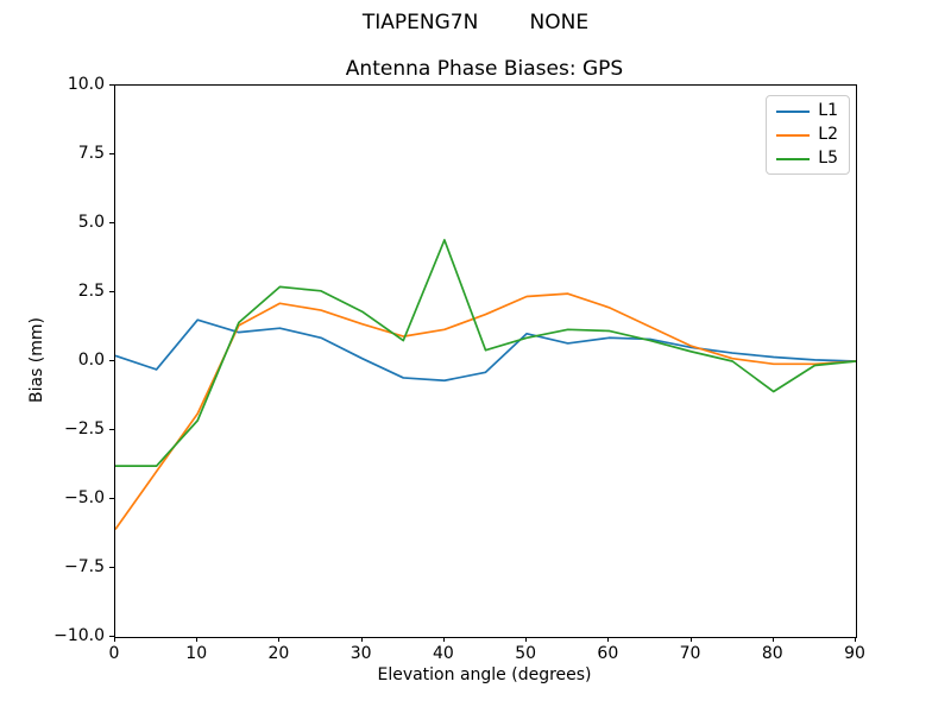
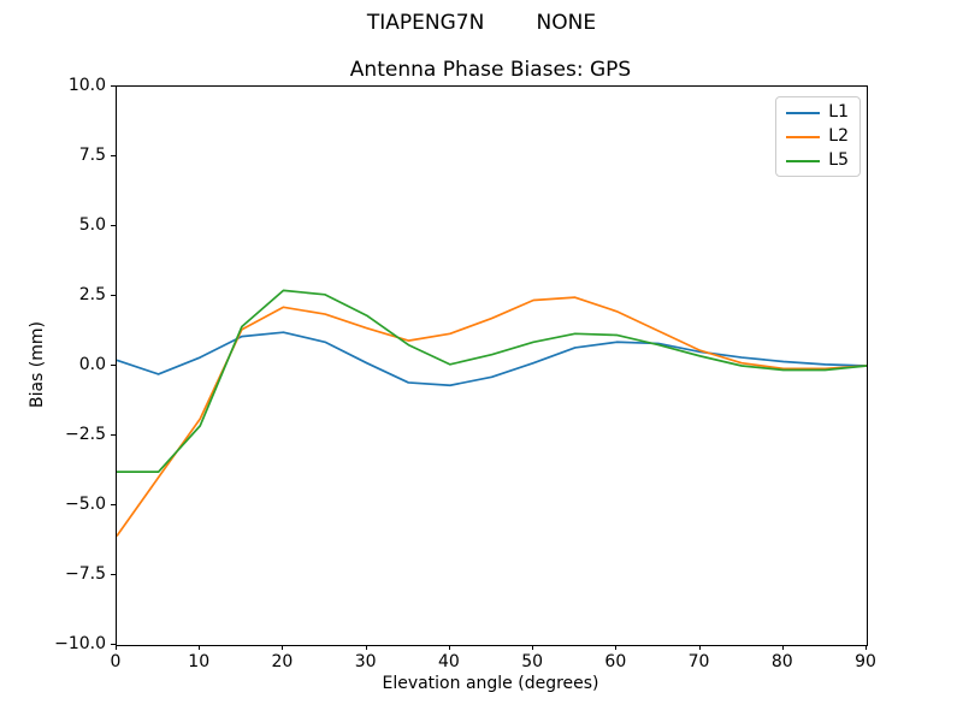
L1/10: 1.5 -> 0.3
L5/40: 4.4 -> 0.1
L1/50: 1.0 -> 0.1
L5/80: -1.1 -> -0.1
